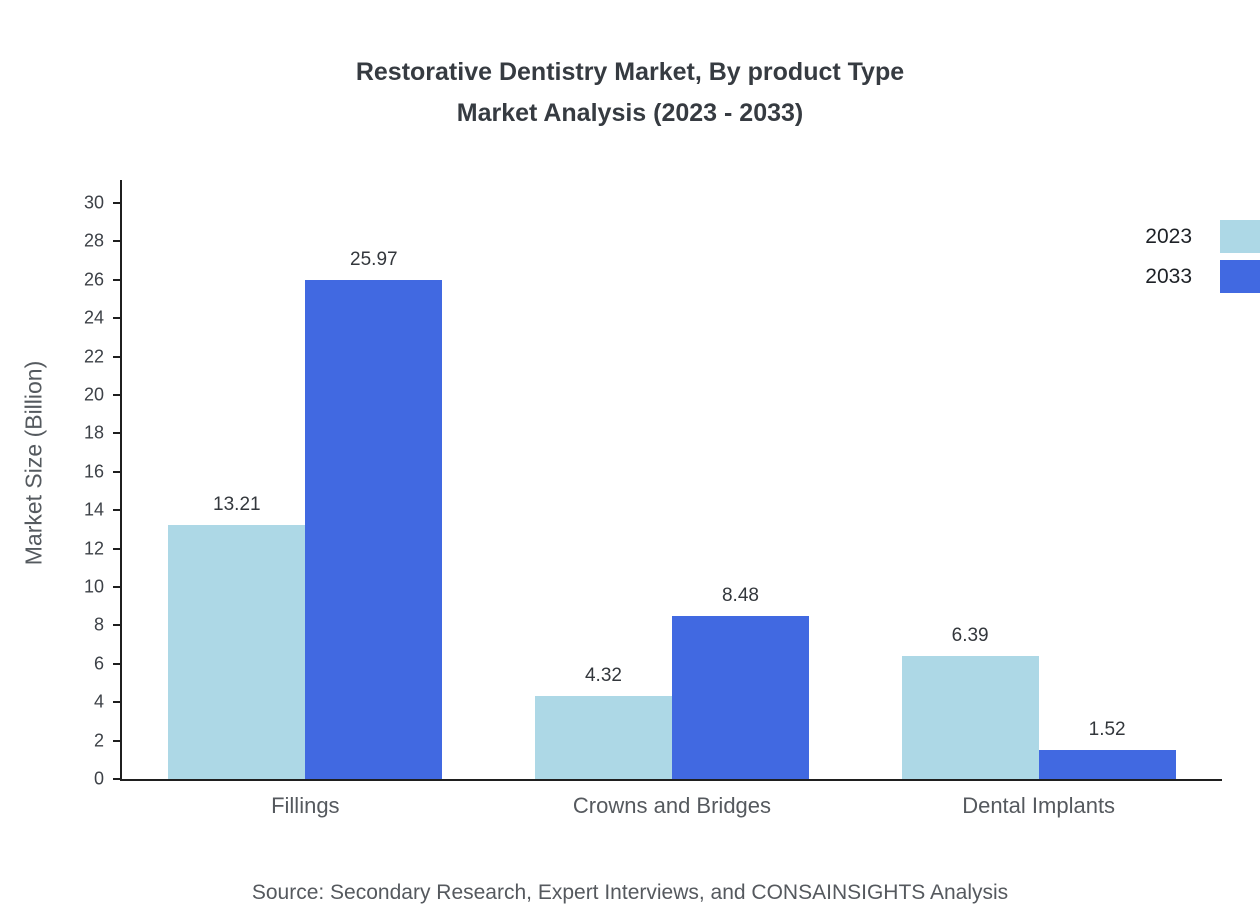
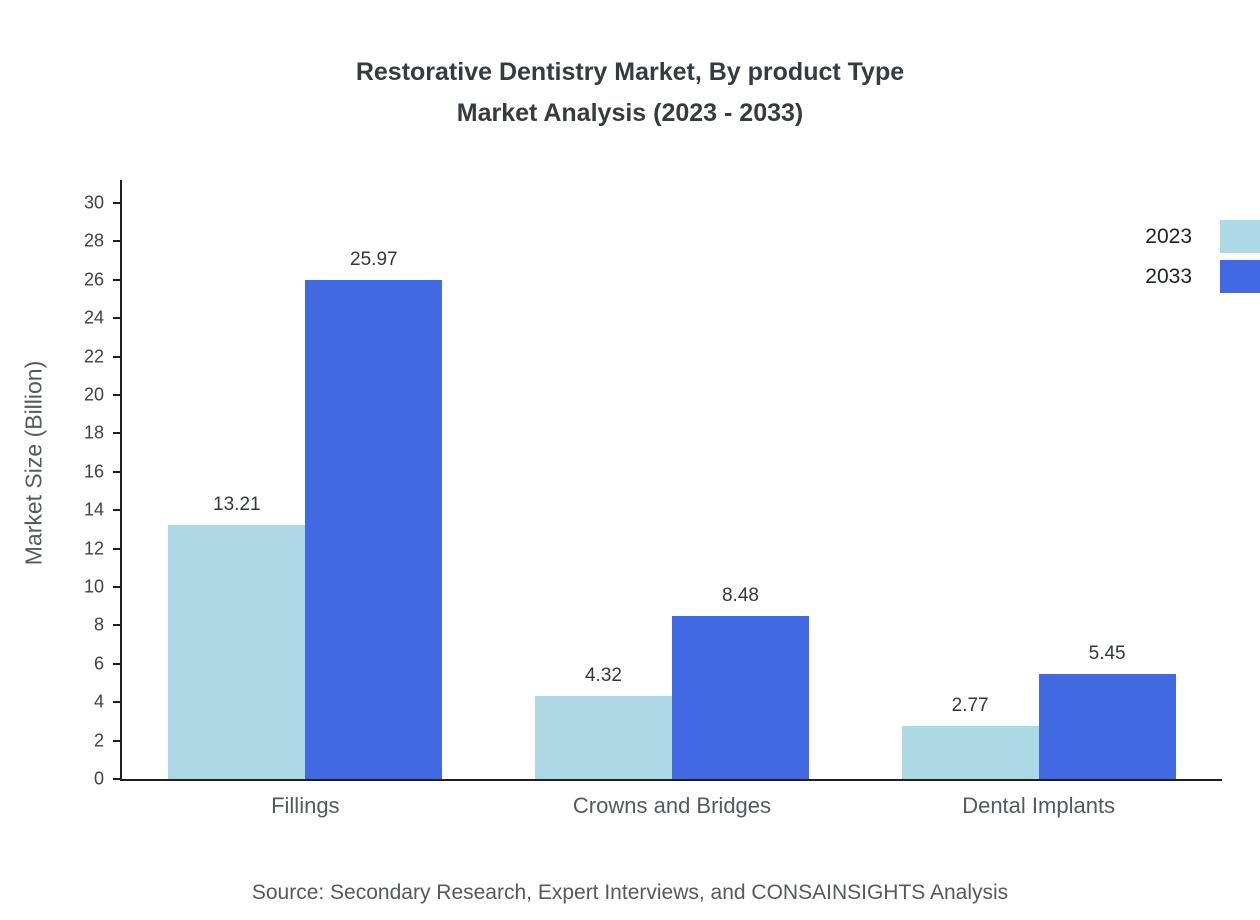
2023/Dental Implants: 6.39 -> 2.77
2033/Dental Implants: 1.52 -> 5.45
